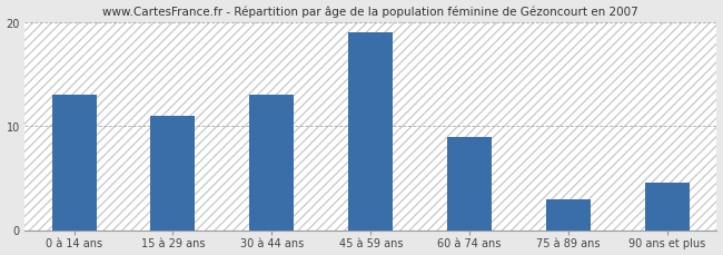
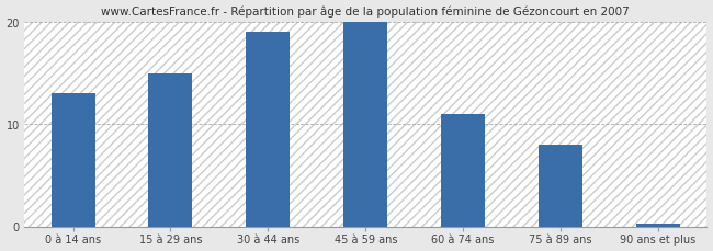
15 à 29 ans: 11.0 -> 15.0
30 à 44 ans: 13.0 -> 19.0
45 à 59 ans: 19.0 -> 20.0
60 à 74 ans: 9.0 -> 11.0
75 à 89 ans: 3.0 -> 8.0
90 ans et plus: 4.6 -> 0.3
